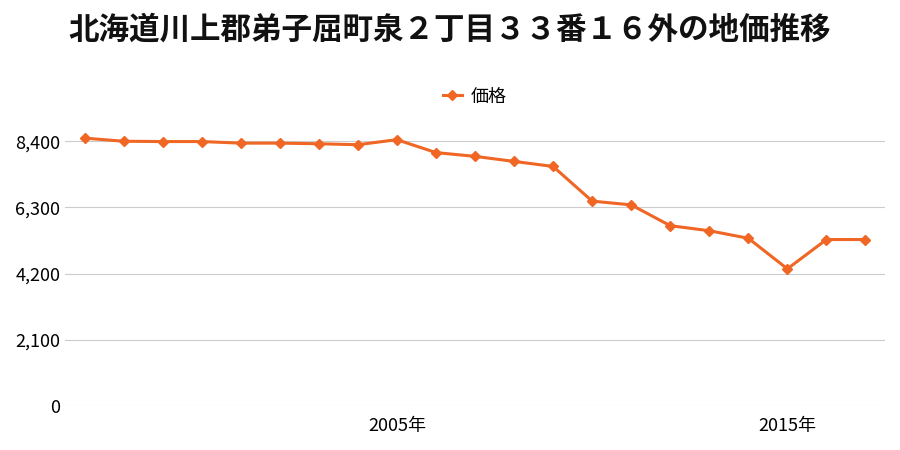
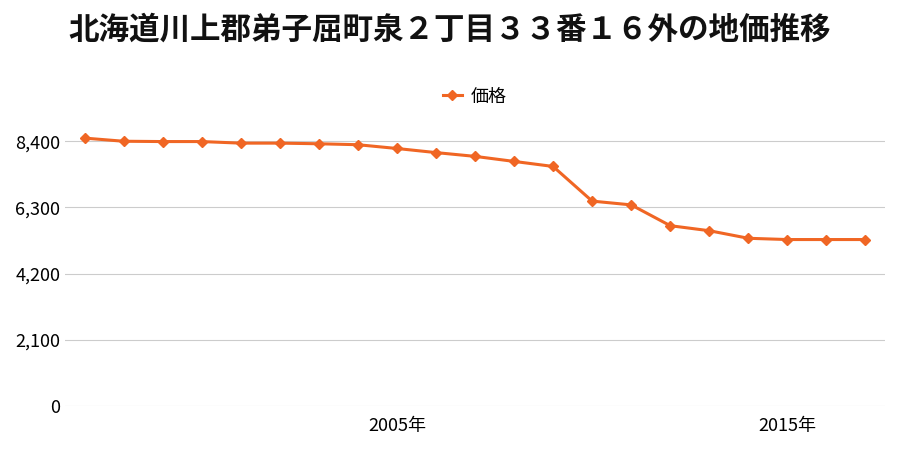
2005年: 8,450 -> 8,170
2015年: 4,350 -> 5,280
